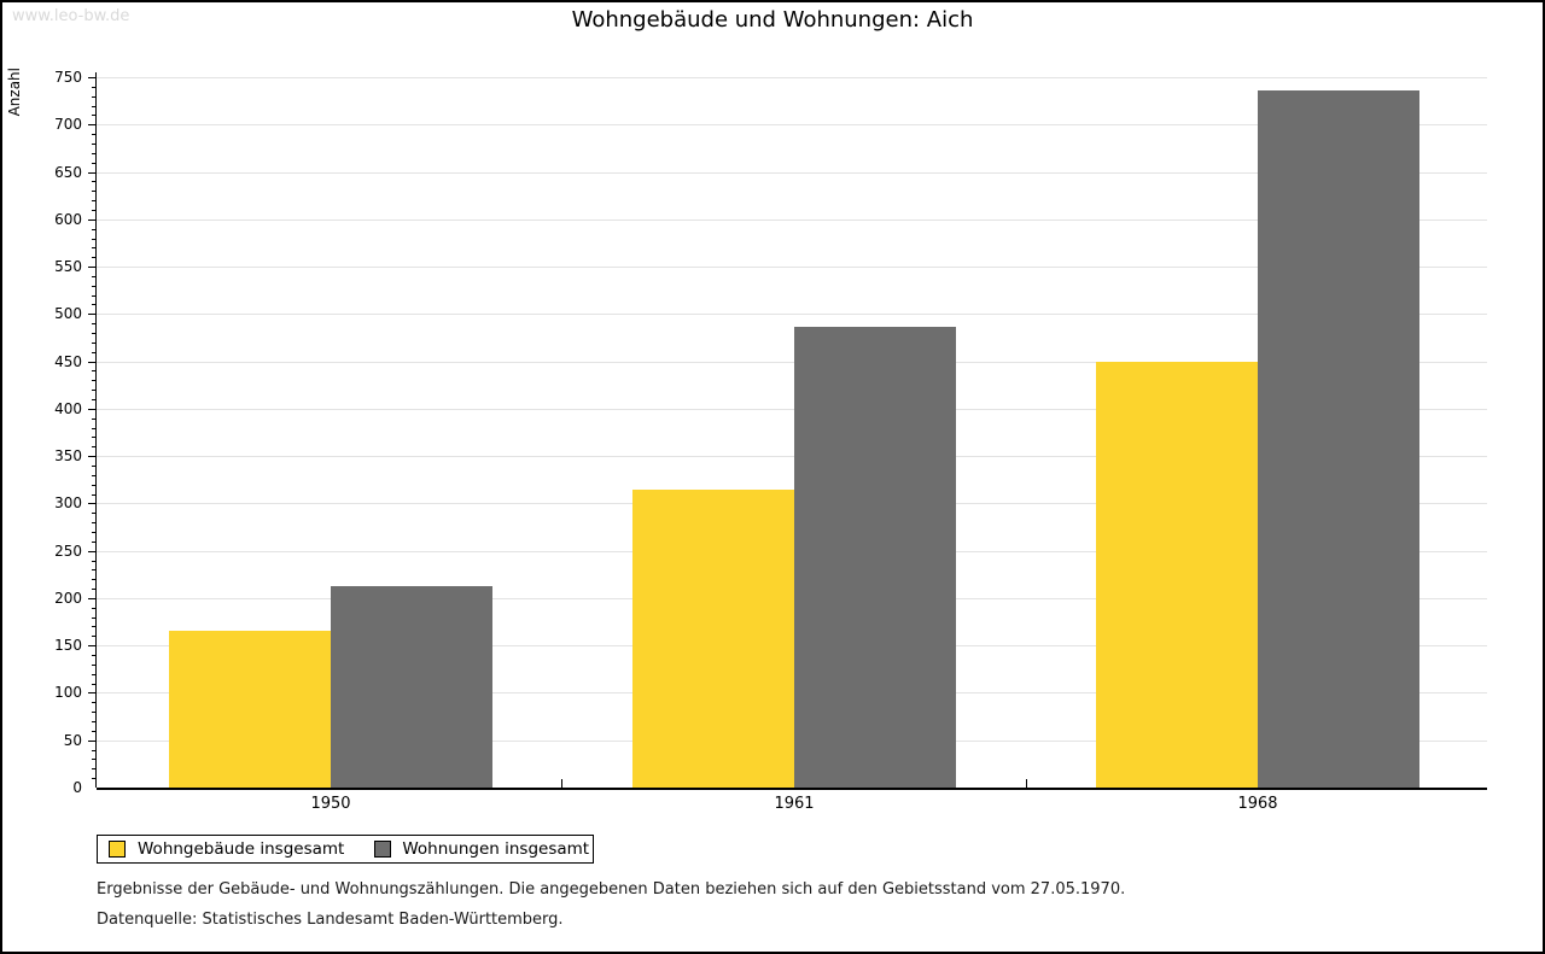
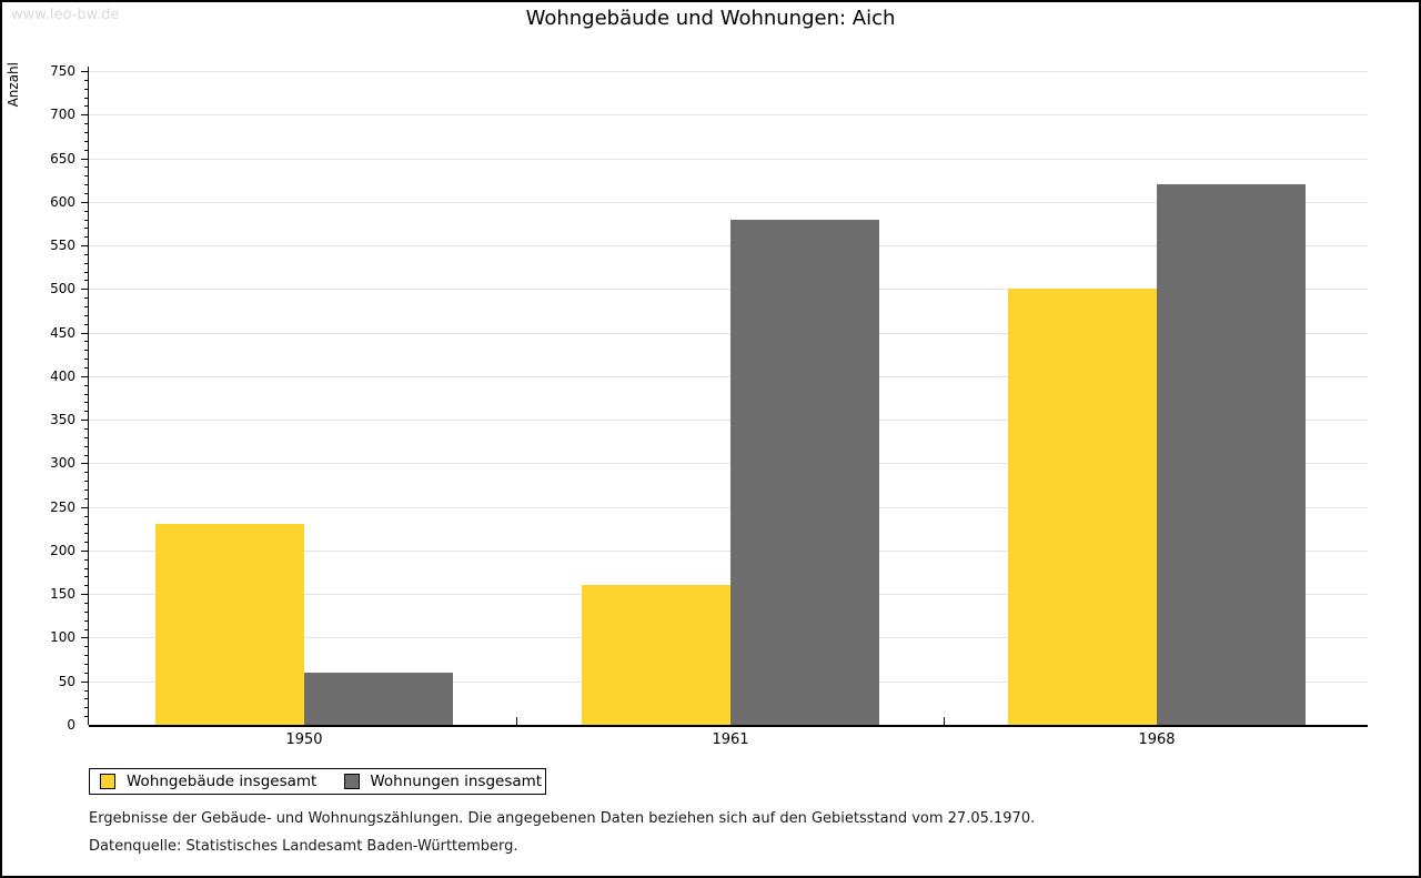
Wohngebäude insgesamt/1950: 170 -> 230
Wohnungen insgesamt/1950: 210 -> 60
Wohngebäude insgesamt/1961: 320 -> 160
Wohnungen insgesamt/1961: 490 -> 580
Wohngebäude insgesamt/1968: 450 -> 500
Wohnungen insgesamt/1968: 740 -> 620
